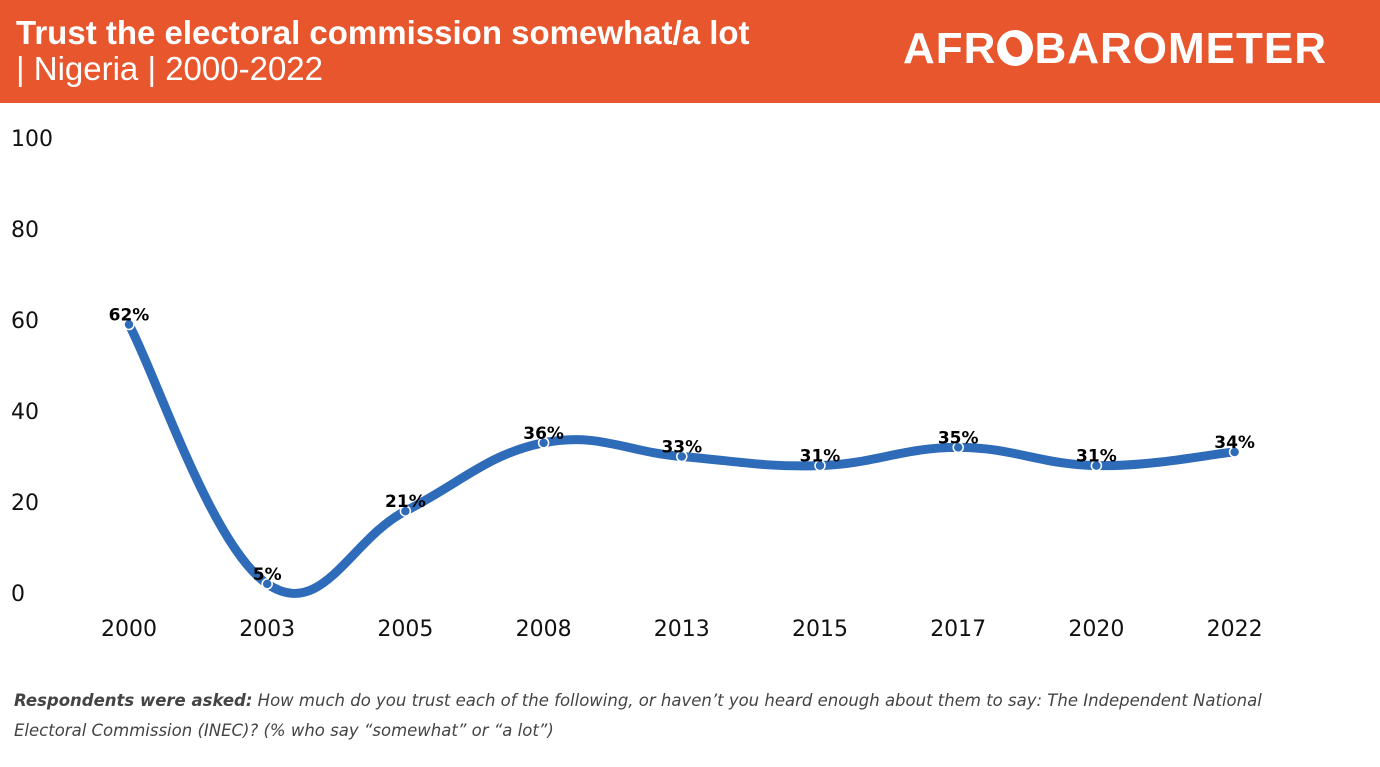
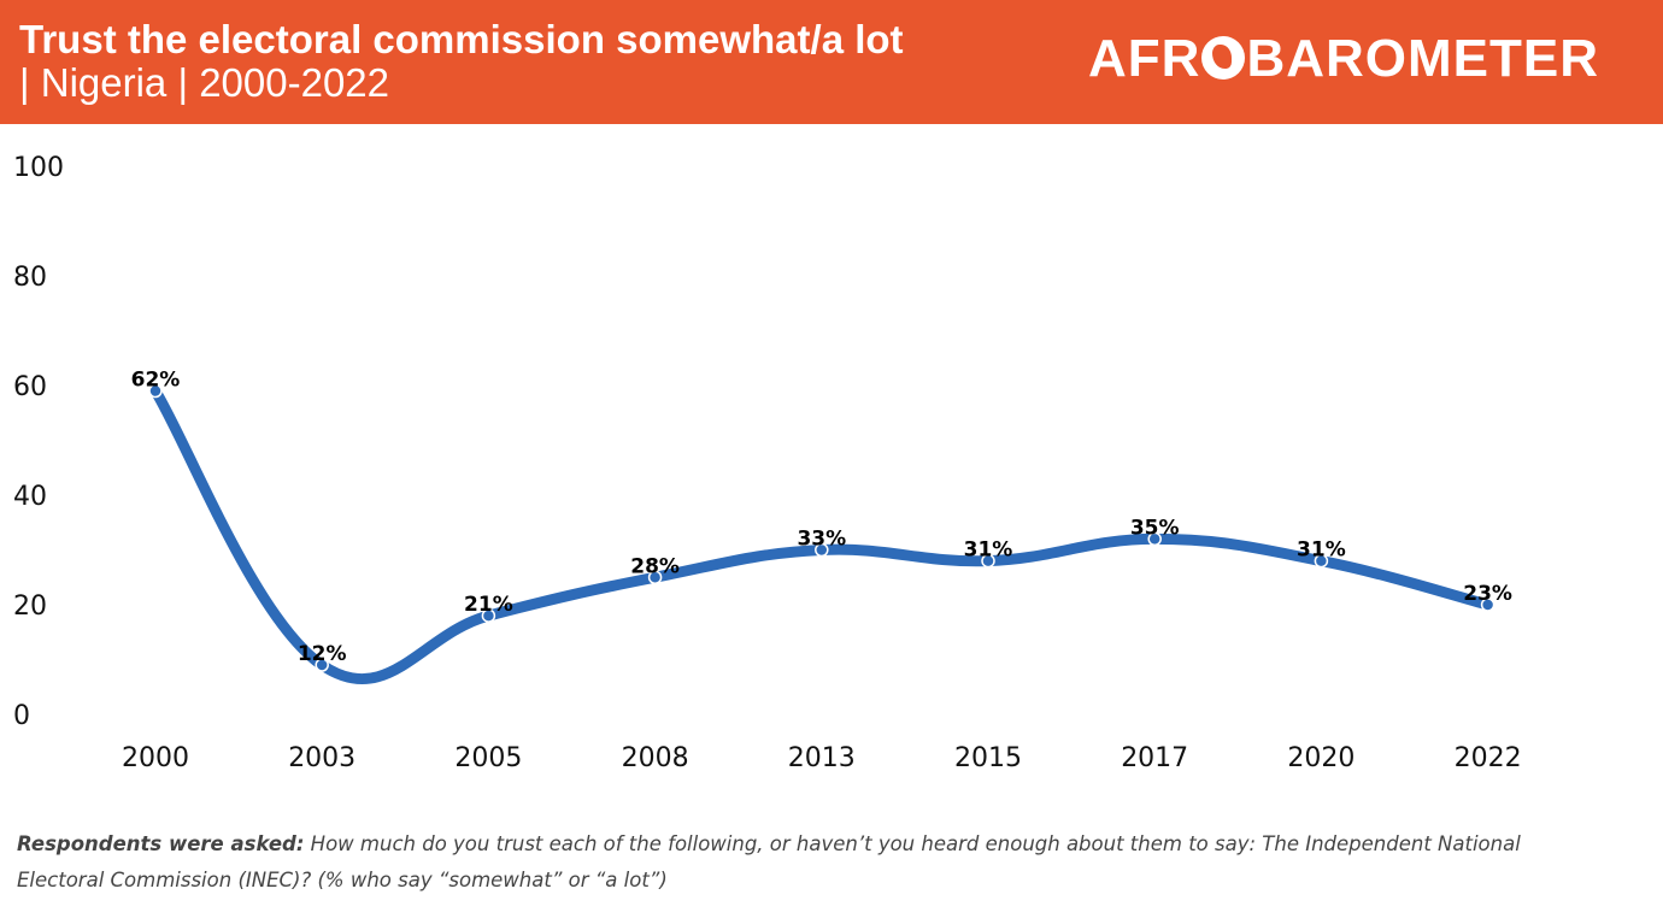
2003: 5% -> 12%
2008: 36% -> 28%
2022: 34% -> 23%
